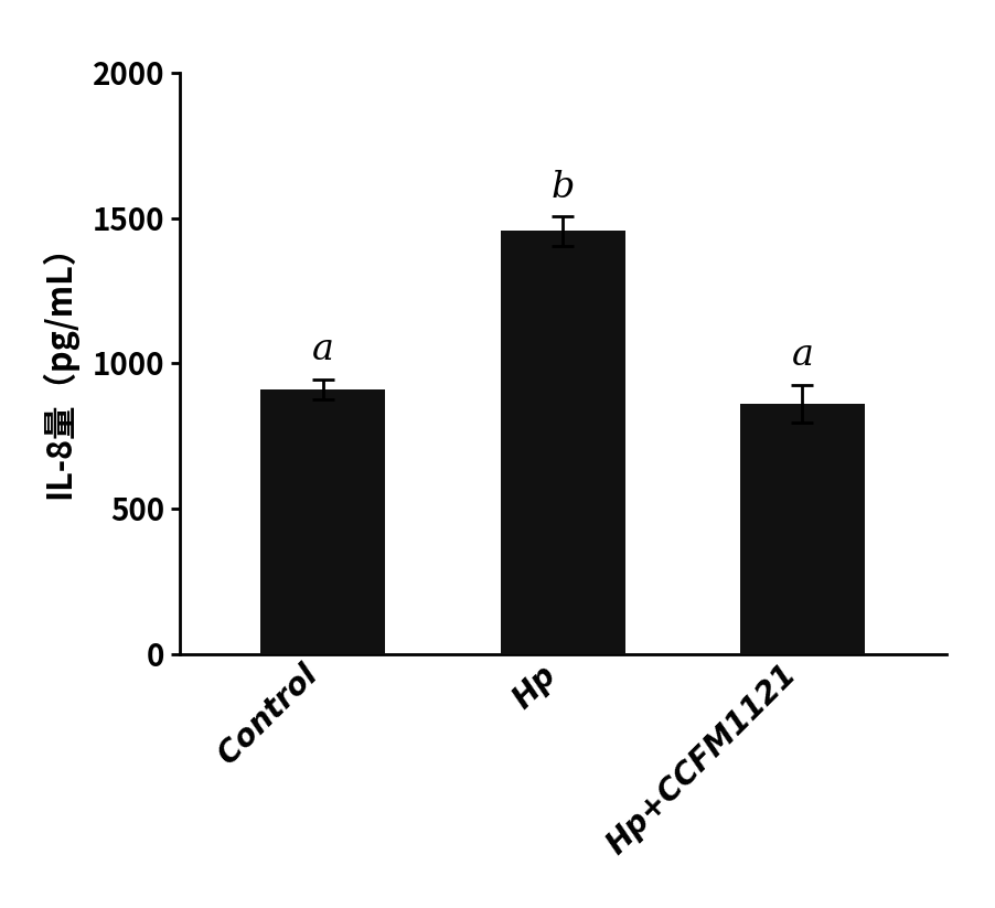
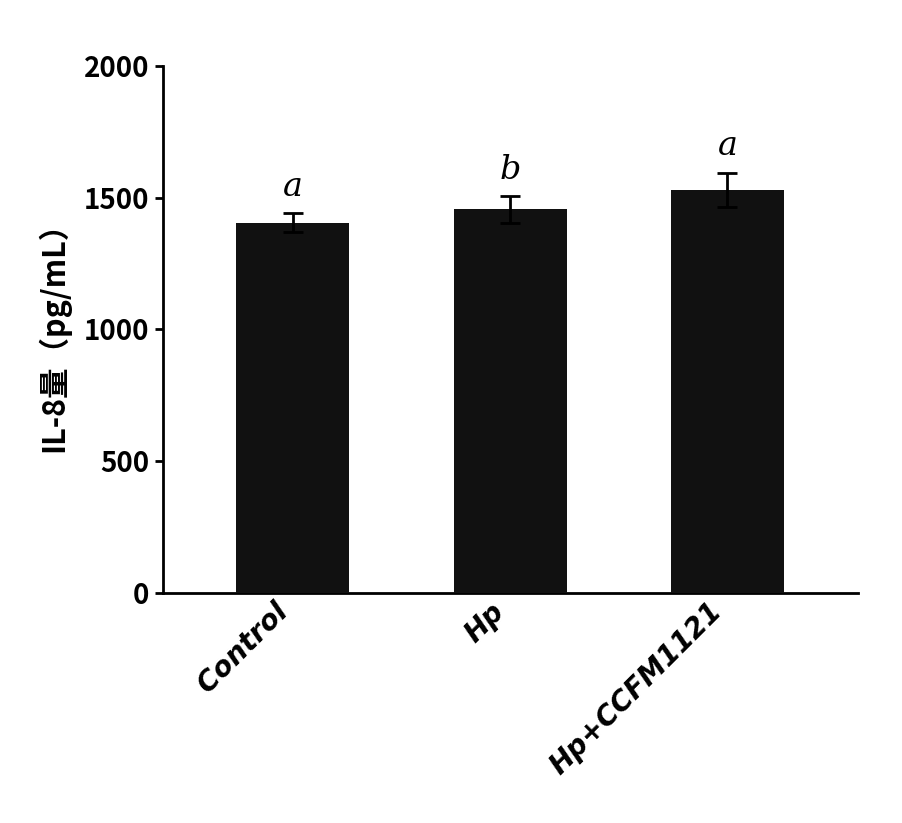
Control: 910 -> 1405
Hp+CCFM1121: 860 -> 1530
